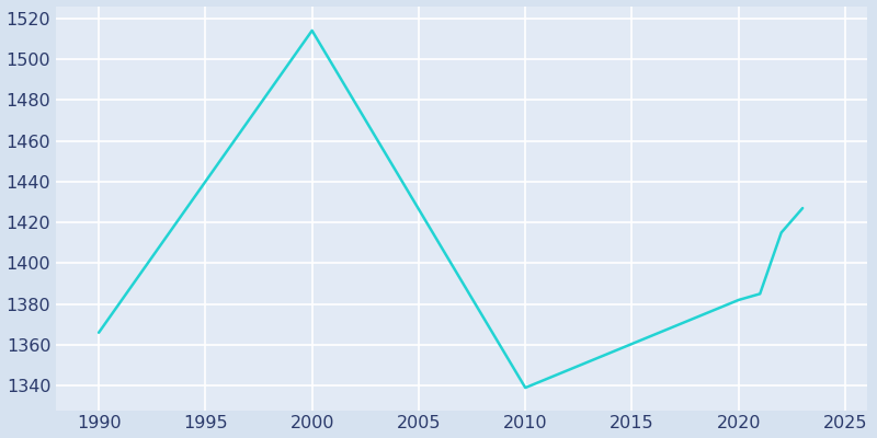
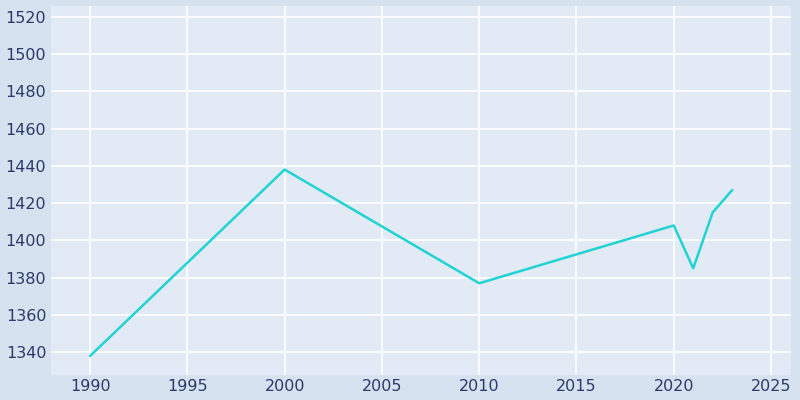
1990: 1366 -> 1338
2000: 1514 -> 1438
2010: 1339 -> 1377
2020: 1382 -> 1408
